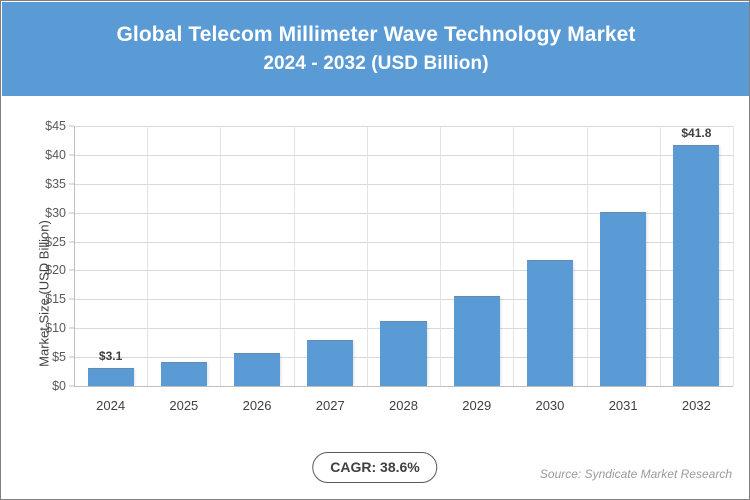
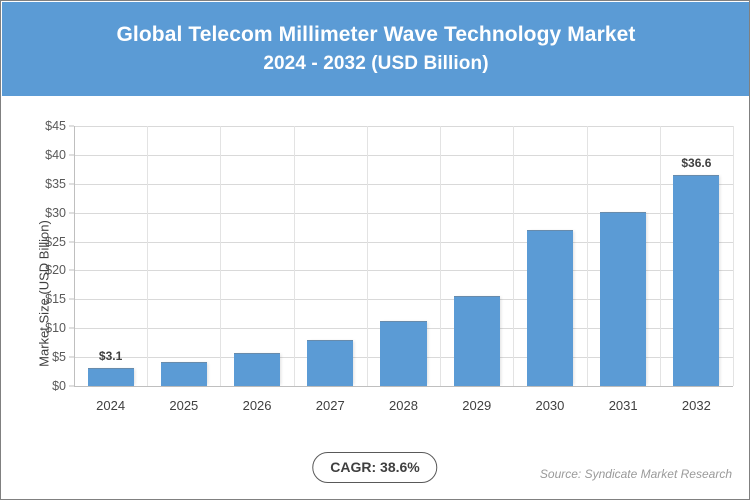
2030: $22 -> $27
2032: $41.8 -> $36.6
